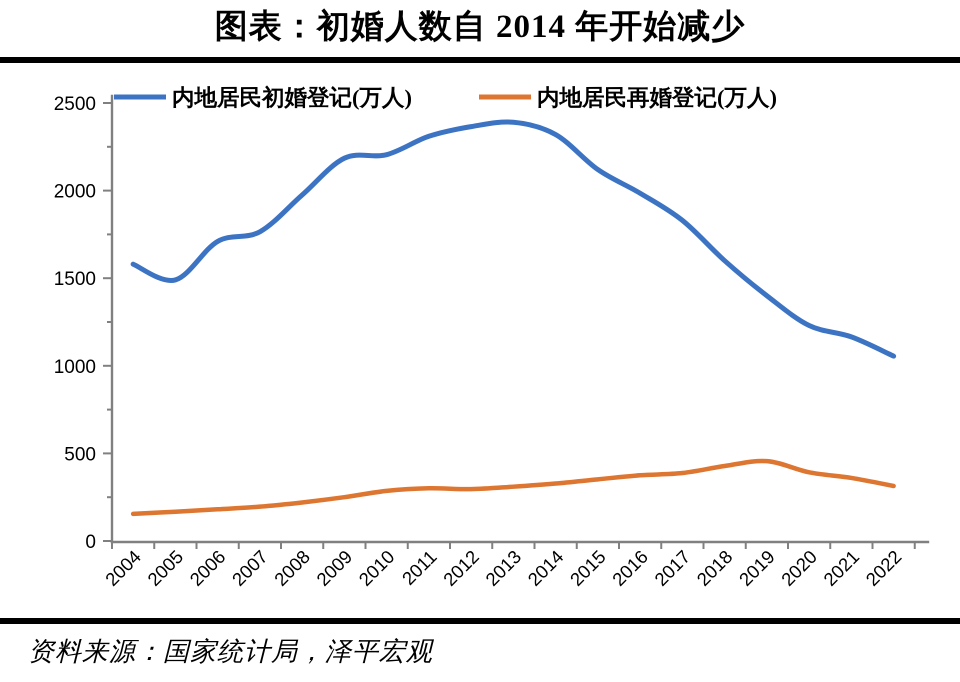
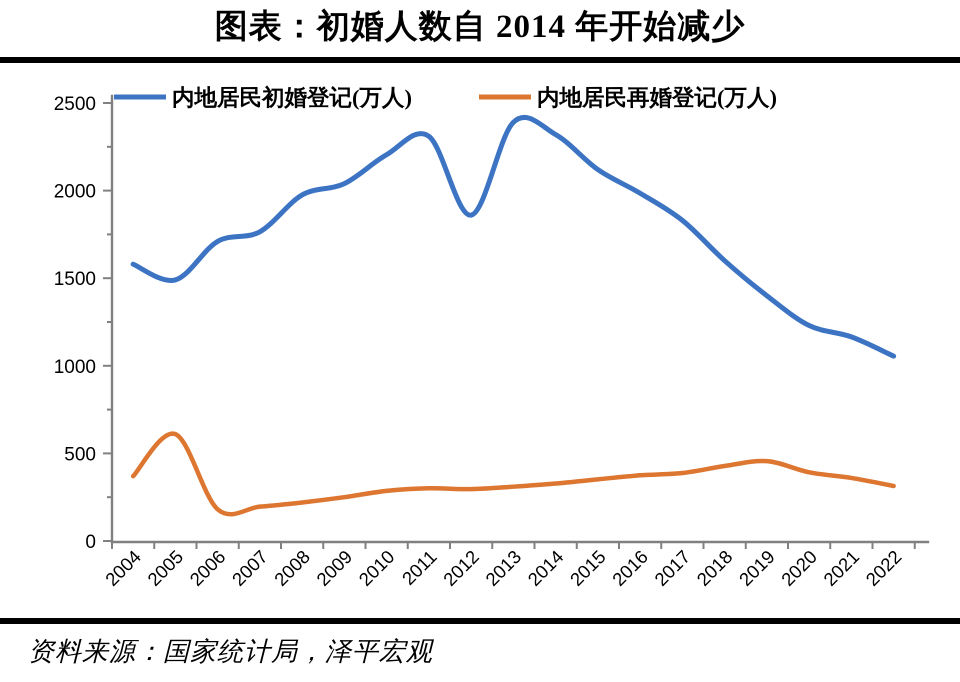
内地居民再婚登记(万人)/2004: 160 -> 370
内地居民再婚登记(万人)/2005: 170 -> 610
内地居民初婚登记(万人)/2009: 2180 -> 2040
内地居民初婚登记(万人)/2012: 2360 -> 1860
